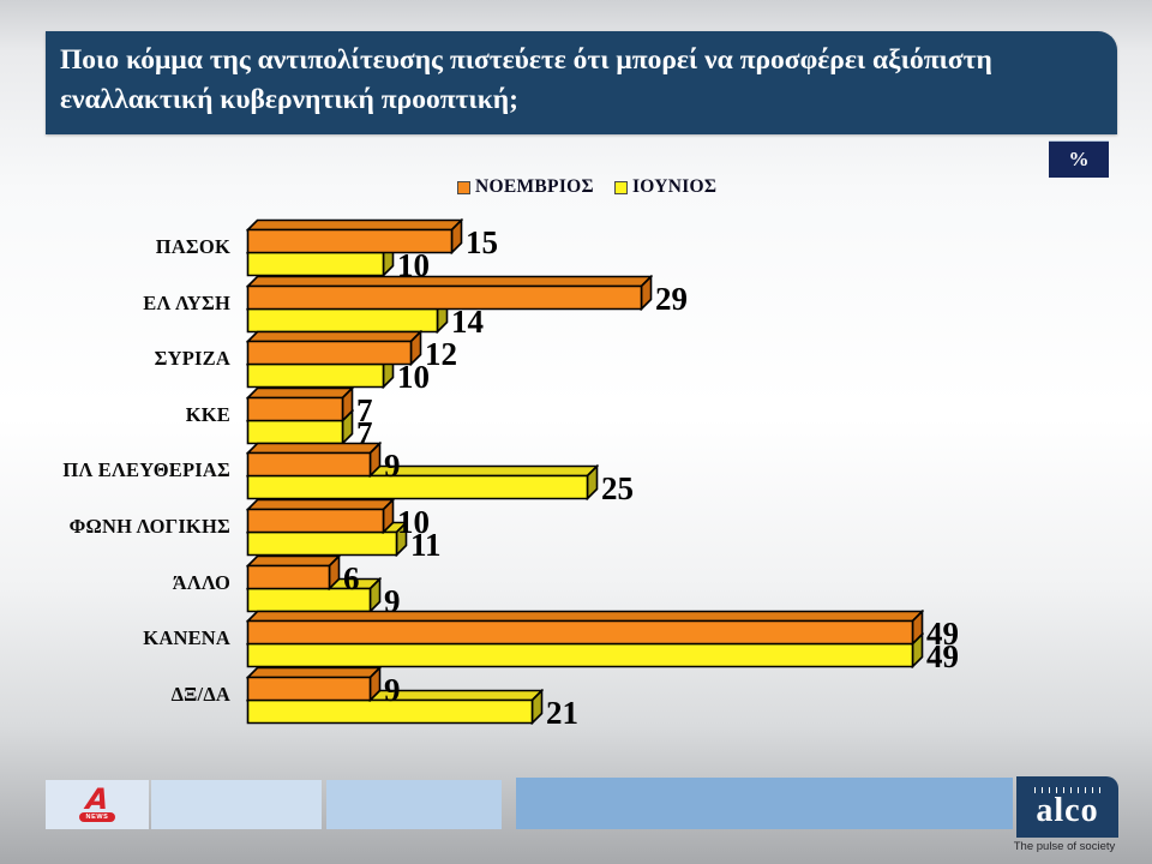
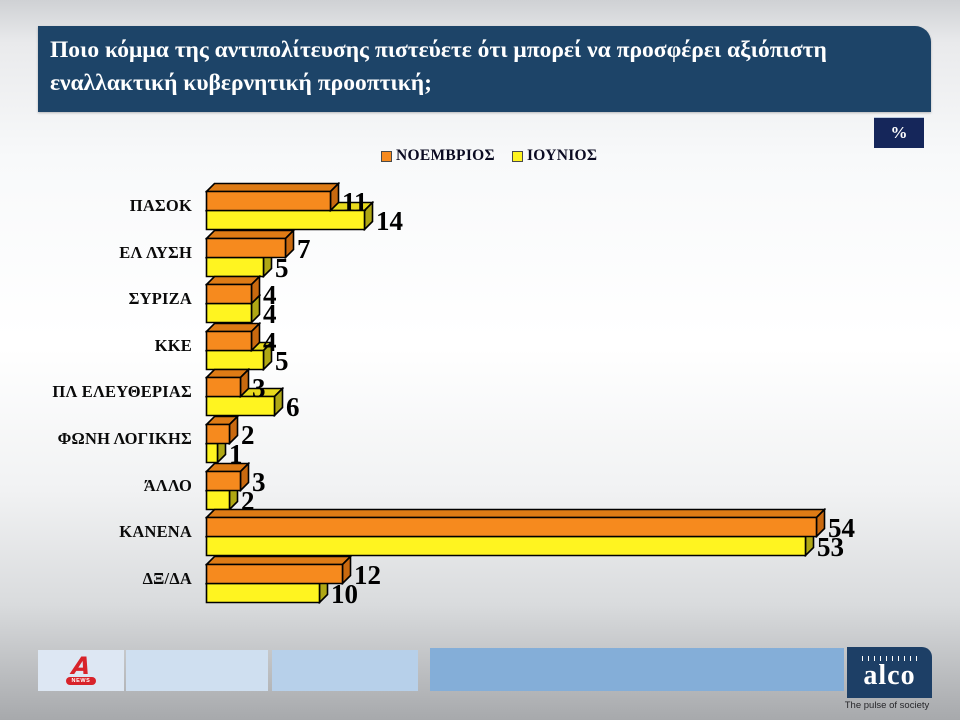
ΝΟΕΜΒΡΙΟΣ/ΠΑΣΟΚ: 15 -> 11
ΙΟΥΝΙΟΣ/ΠΑΣΟΚ: 10 -> 14
ΝΟΕΜΒΡΙΟΣ/ΕΛ ΛΥΣΗ: 29 -> 7
ΙΟΥΝΙΟΣ/ΕΛ ΛΥΣΗ: 14 -> 5
ΝΟΕΜΒΡΙΟΣ/ΣΥΡΙΖΑ: 12 -> 4
ΙΟΥΝΙΟΣ/ΣΥΡΙΖΑ: 10 -> 4
ΝΟΕΜΒΡΙΟΣ/ΚΚΕ: 7 -> 4
ΙΟΥΝΙΟΣ/ΚΚΕ: 7 -> 5
ΝΟΕΜΒΡΙΟΣ/ΠΛ ΕΛΕΥΘΕΡΙΑΣ: 9 -> 3
ΙΟΥΝΙΟΣ/ΠΛ ΕΛΕΥΘΕΡΙΑΣ: 25 -> 6
ΝΟΕΜΒΡΙΟΣ/ΦΩΝΗ ΛΟΓΙΚΗΣ: 10 -> 2
ΙΟΥΝΙΟΣ/ΦΩΝΗ ΛΟΓΙΚΗΣ: 11 -> 1
ΝΟΕΜΒΡΙΟΣ/ΆΛΛΟ: 6 -> 3
ΙΟΥΝΙΟΣ/ΆΛΛΟ: 9 -> 2
ΝΟΕΜΒΡΙΟΣ/ΚΑΝΕΝΑ: 49 -> 54
ΙΟΥΝΙΟΣ/ΚΑΝΕΝΑ: 49 -> 53
ΝΟΕΜΒΡΙΟΣ/ΔΞ/ΔΑ: 9 -> 12
ΙΟΥΝΙΟΣ/ΔΞ/ΔΑ: 21 -> 10
